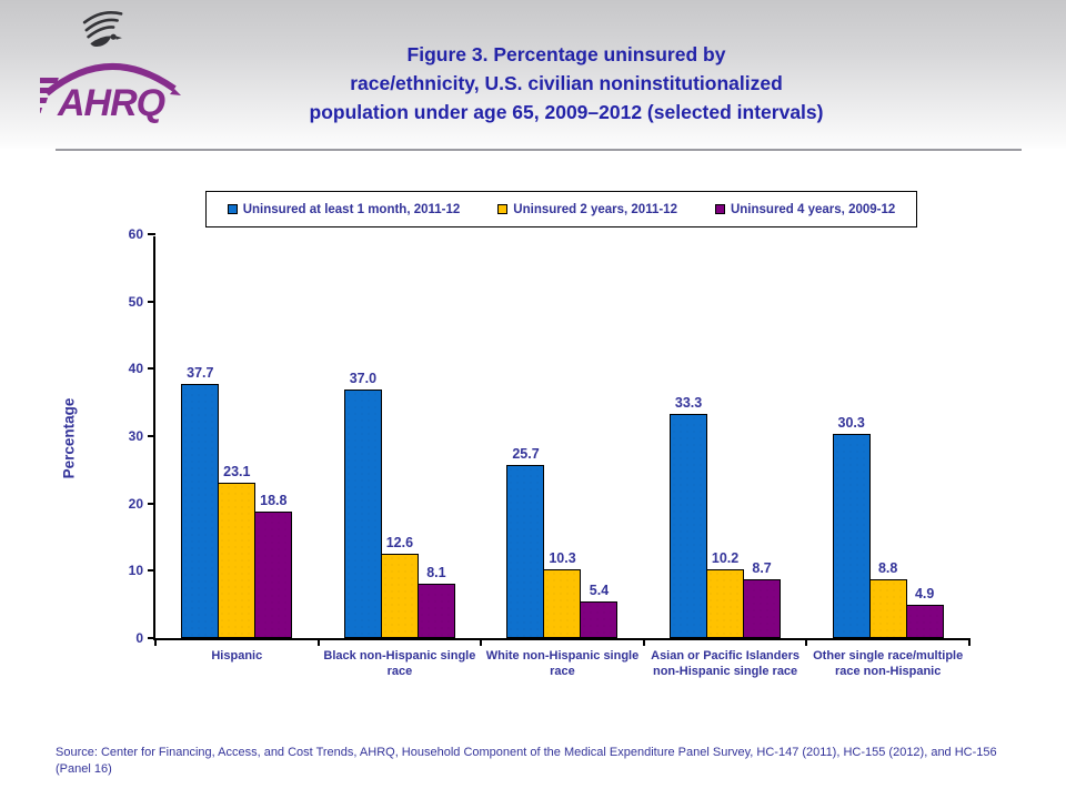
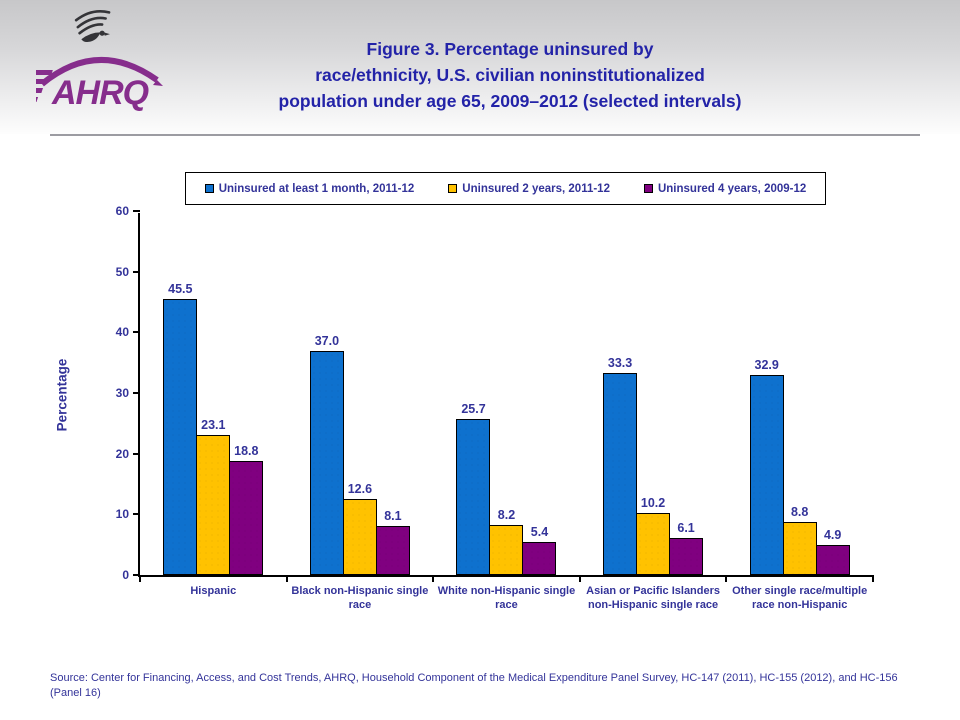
Uninsured at least 1 month, 2011-12/Hispanic: 37.7 -> 45.5
Uninsured 2 years, 2011-12/White non-Hispanic single race: 10.3 -> 8.2
Uninsured 4 years, 2009-12/Asian or Pacific Islanders non-Hispanic single race: 8.7 -> 6.1
Uninsured at least 1 month, 2011-12/Other single race/multiple race non-Hispanic: 30.3 -> 32.9
